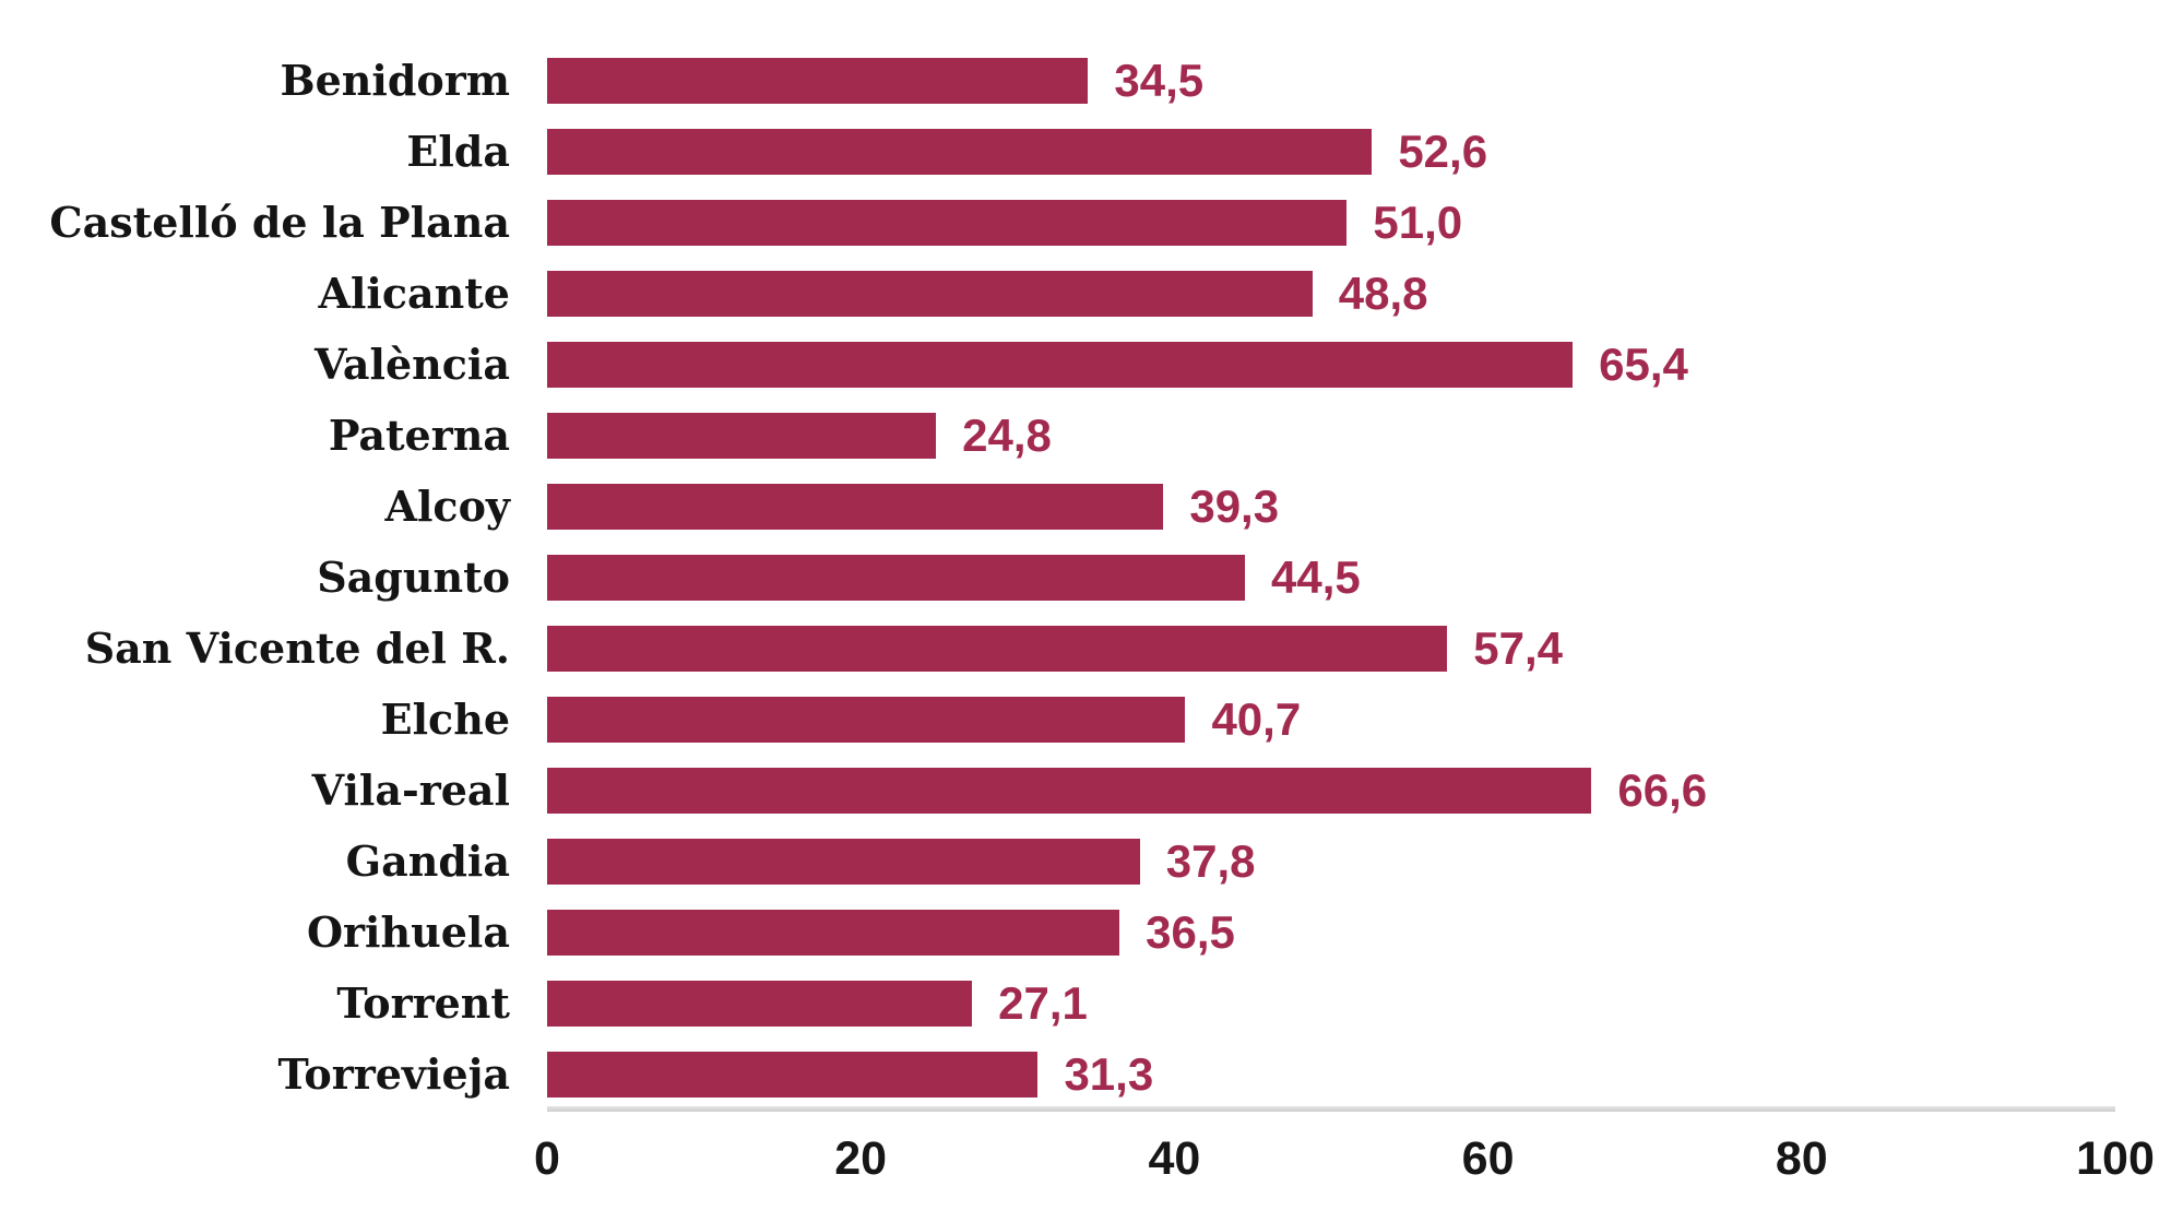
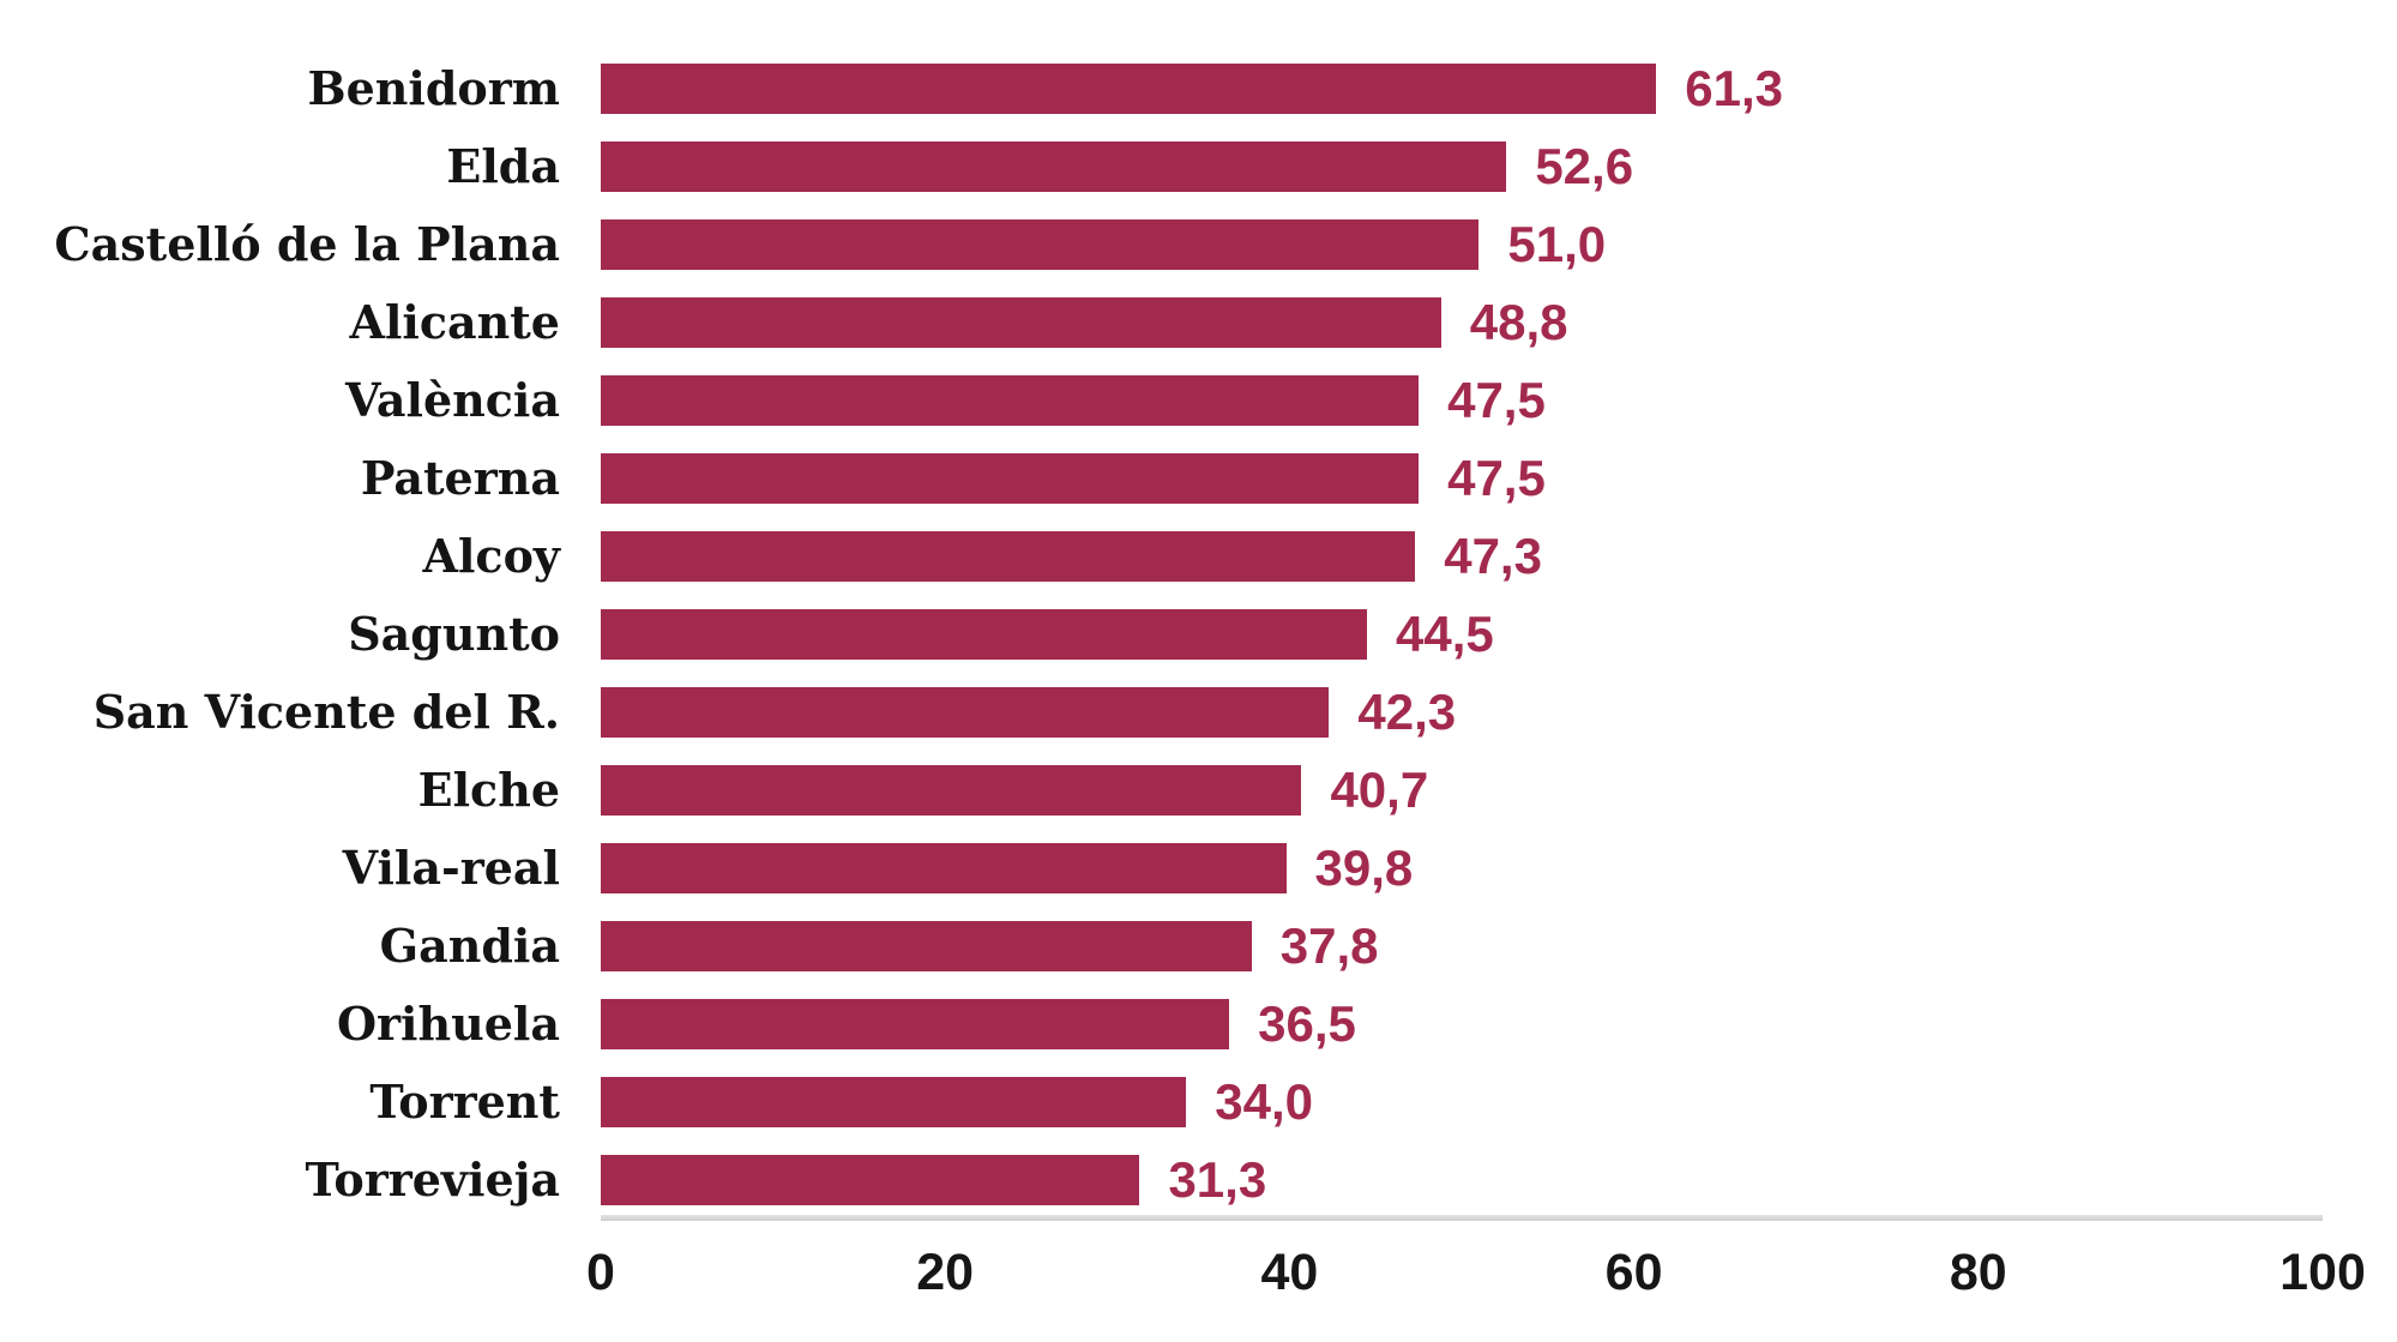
Benidorm: 34,5 -> 61,3
València: 65,4 -> 47,5
Paterna: 24,8 -> 47,5
Alcoy: 39,3 -> 47,3
San Vicente del R.: 57,4 -> 42,3
Vila-real: 66,6 -> 39,8
Torrent: 27,1 -> 34,0
